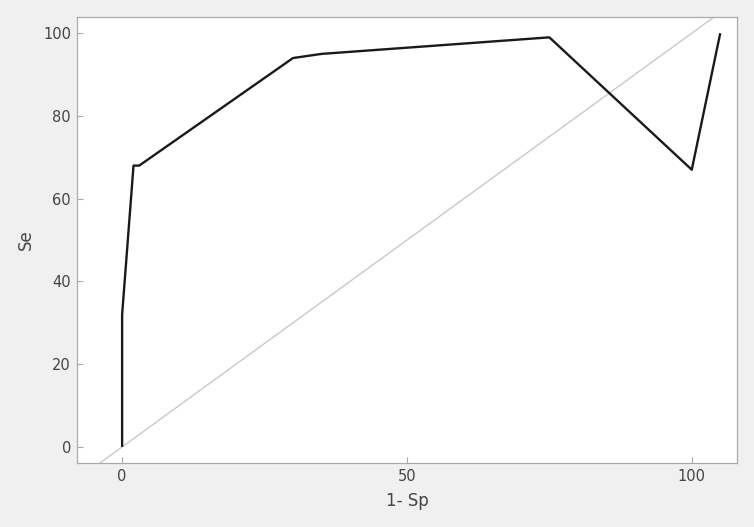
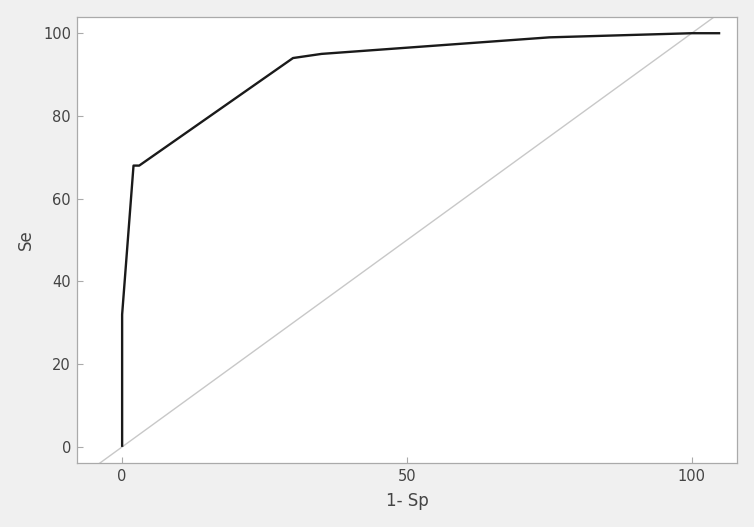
100: 67 -> 100
